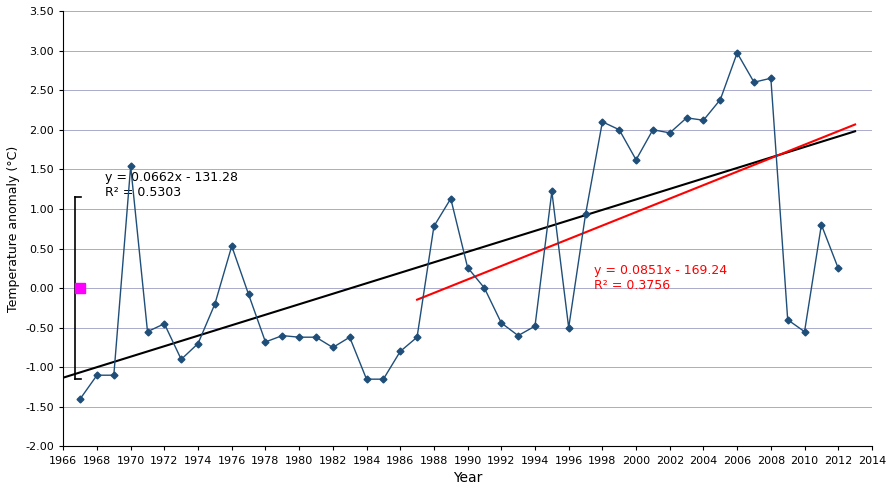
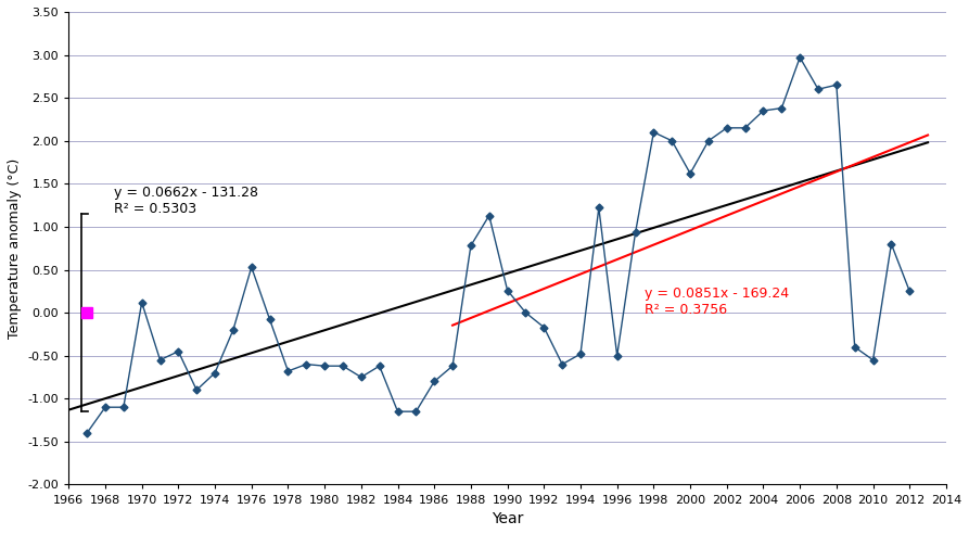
1970: 1.54 -> 0.12
1992: -0.44 -> -0.17
2002: 1.96 -> 2.15
2004: 2.12 -> 2.35
